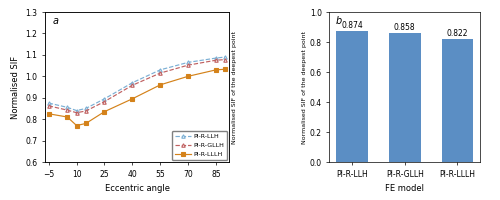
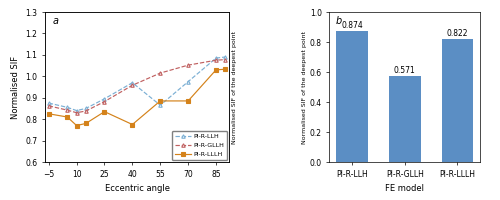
PI-R-LLLH/40: 0.895 -> 0.775
PI-R-LLH/55: 1.030 -> 0.865
PI-R-LLLH/55: 0.960 -> 0.885
PI-R-LLH/70: 1.065 -> 0.975
PI-R-LLLH/70: 1.000 -> 0.885
PI-R-GLLH: 0.858 -> 0.571
